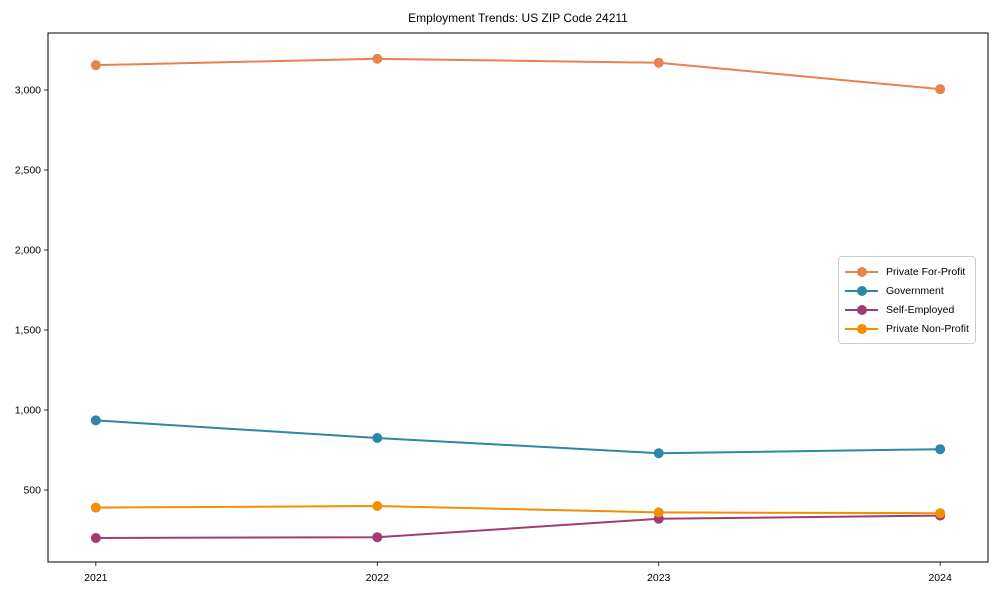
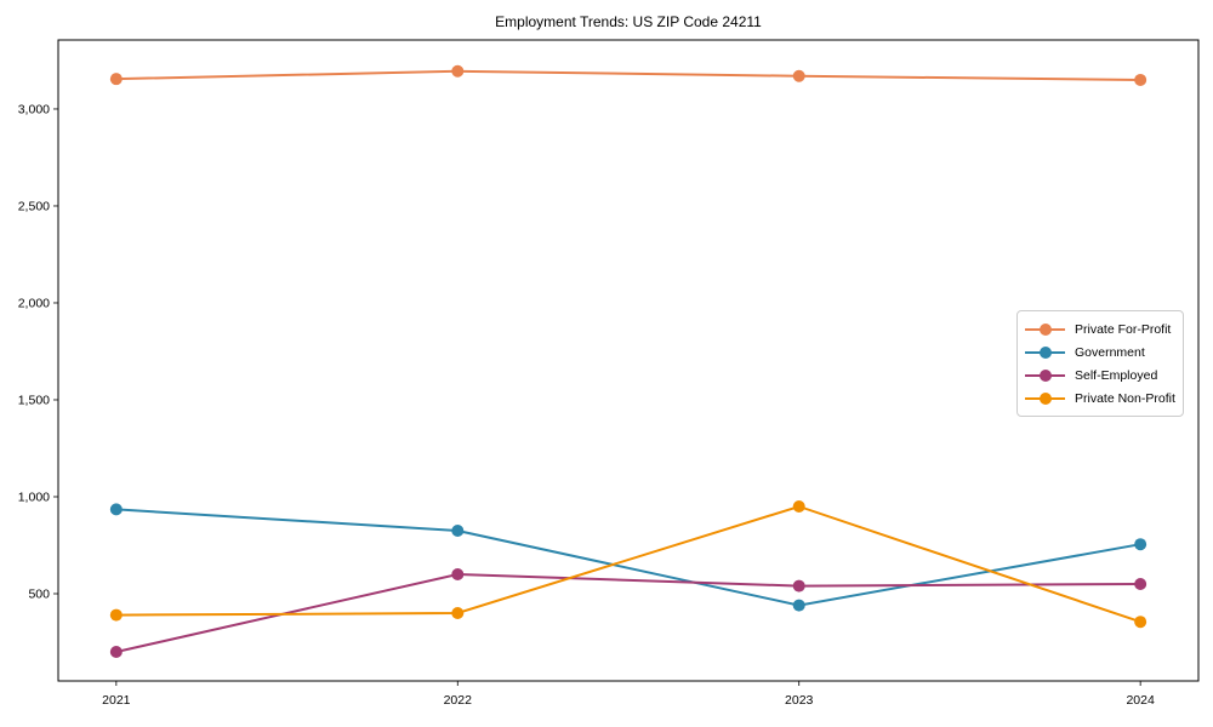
Self-Employed/2022: 200 -> 600
Government/2023: 730 -> 440
Self-Employed/2023: 320 -> 540
Private Non-Profit/2023: 360 -> 950
Private For-Profit/2024: 3000 -> 3150
Self-Employed/2024: 340 -> 550
